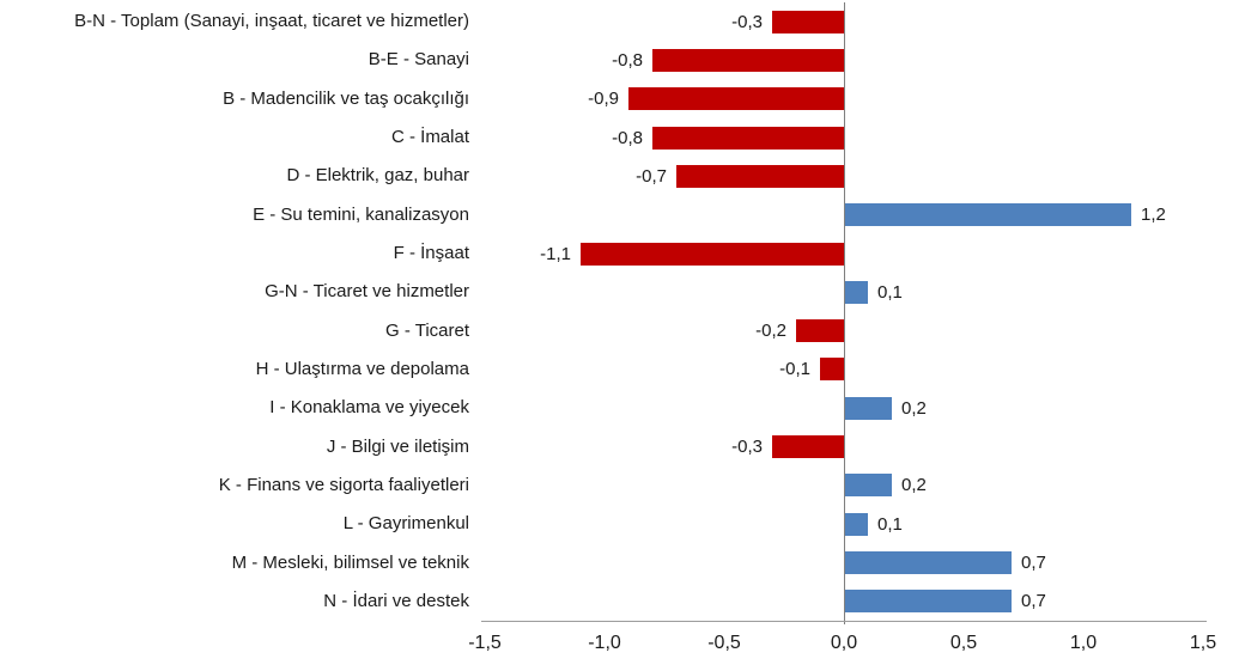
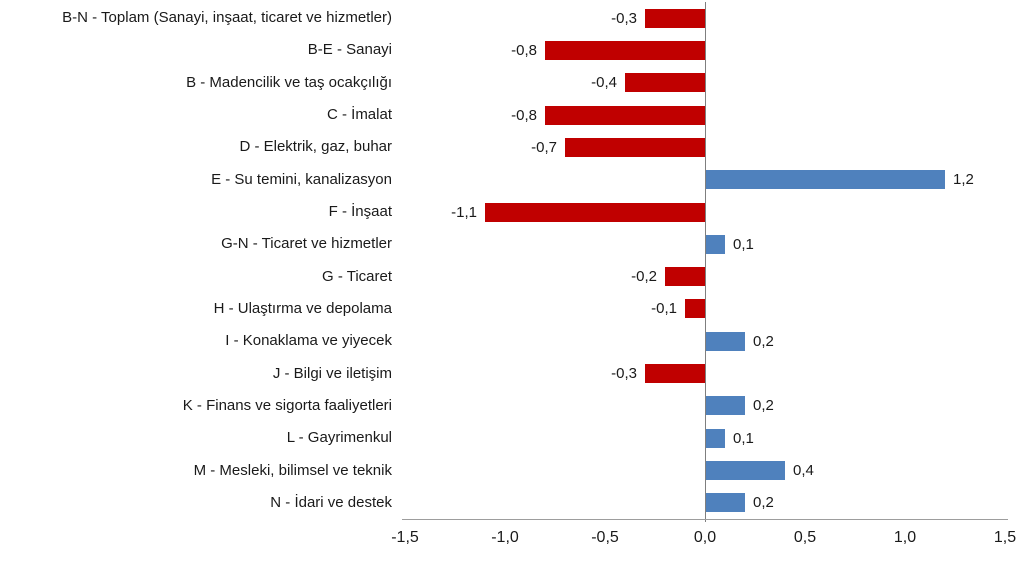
B - Madencilik ve taş ocakçılığı: -0,9 -> -0,4
M - Mesleki, bilimsel ve teknik: 0,7 -> 0,4
N - İdari ve destek: 0,7 -> 0,2
